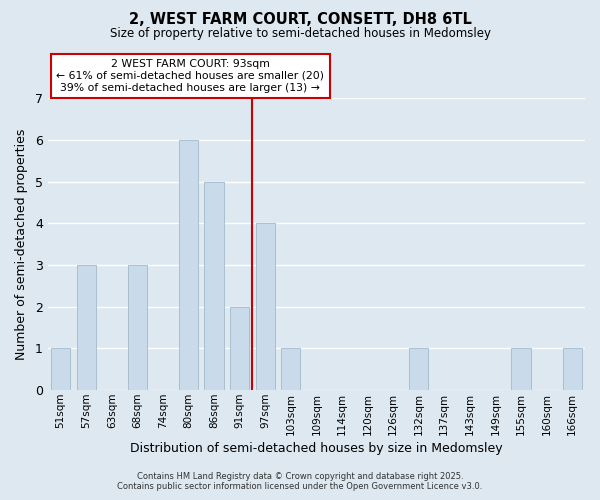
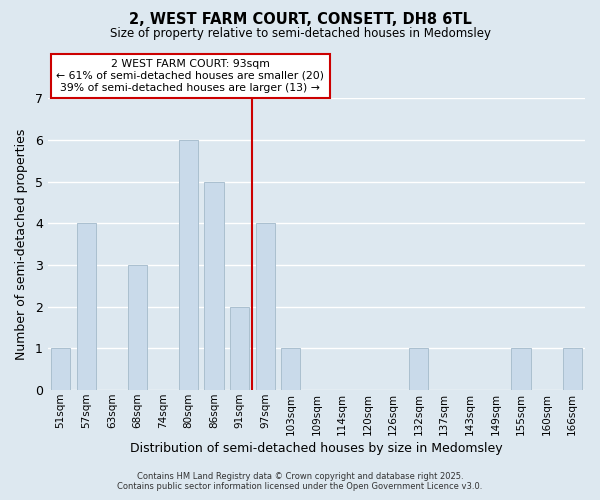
57sqm: 3 -> 4
